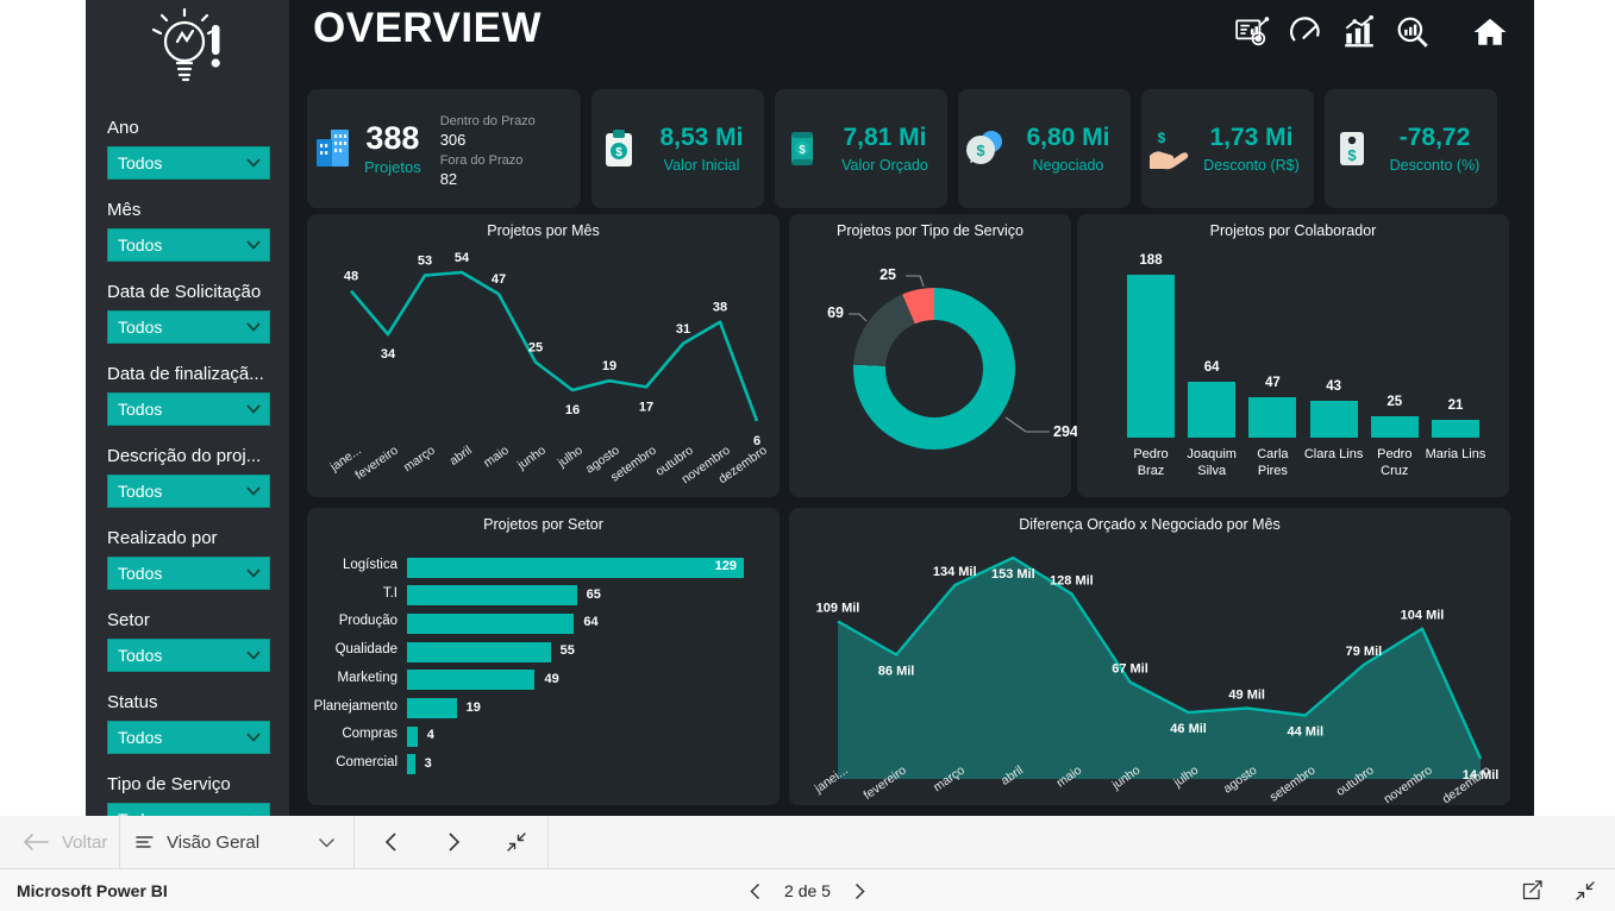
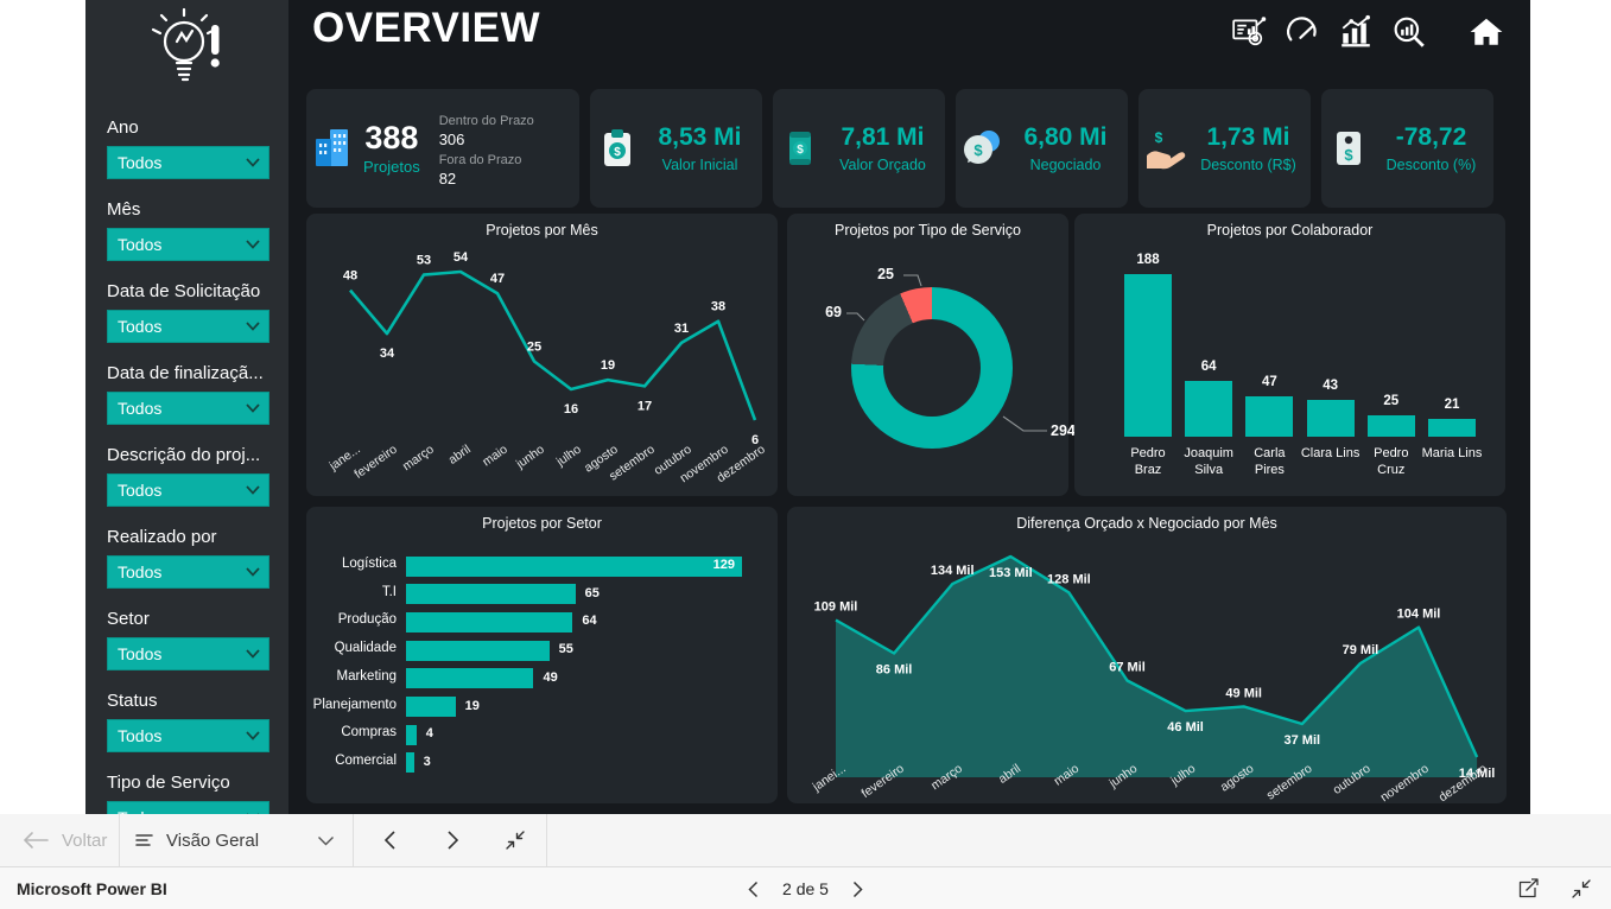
Diferença Orçado x Negociado por Mês/setembro: 44 -> 37
